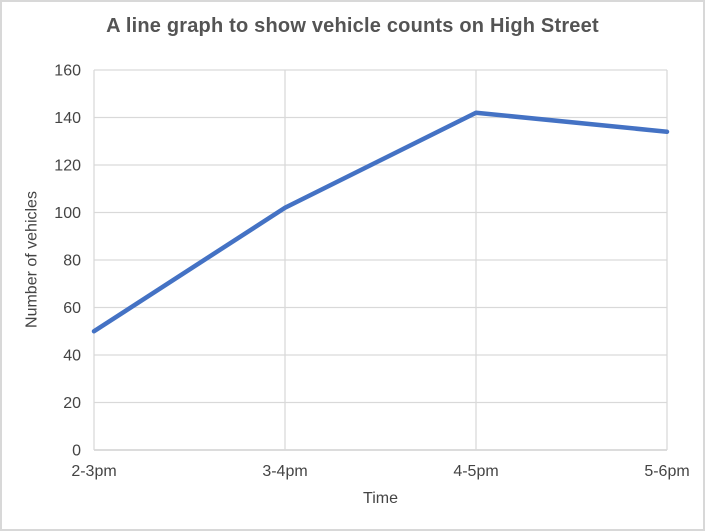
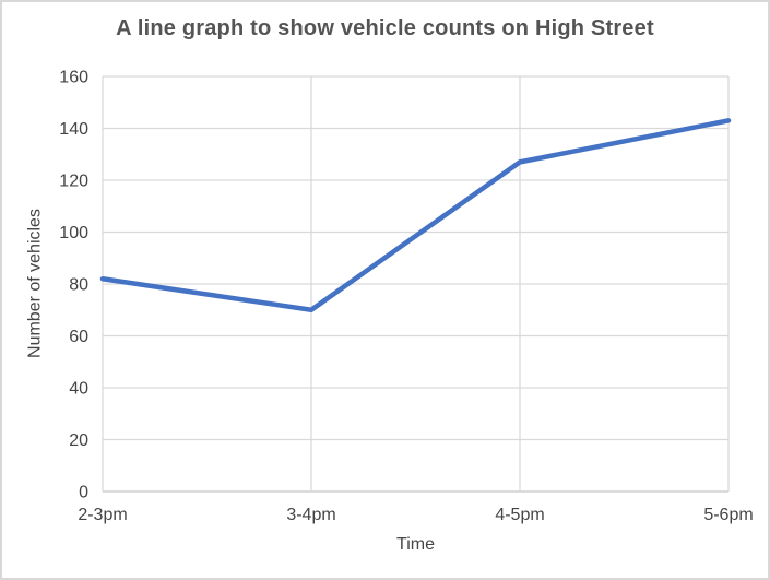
2-3pm: 50 -> 82
3-4pm: 102 -> 70
4-5pm: 142 -> 127
5-6pm: 134 -> 143
